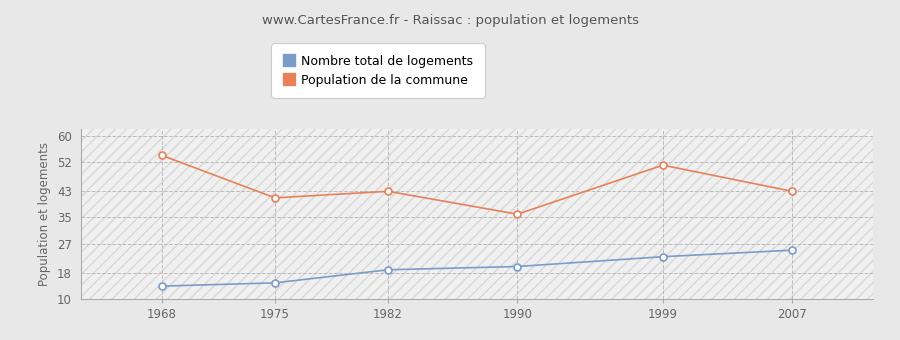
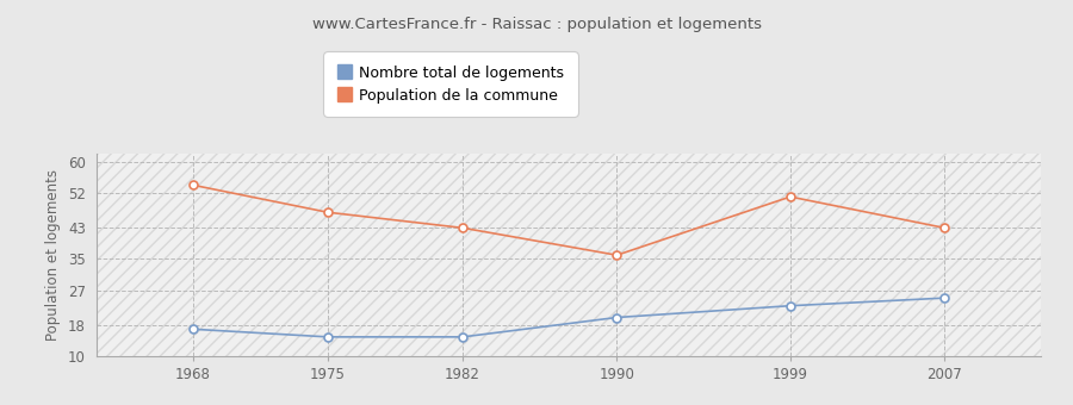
Nombre total de logements/1968: 14 -> 17
Population de la commune/1975: 41 -> 47
Nombre total de logements/1982: 19 -> 15
